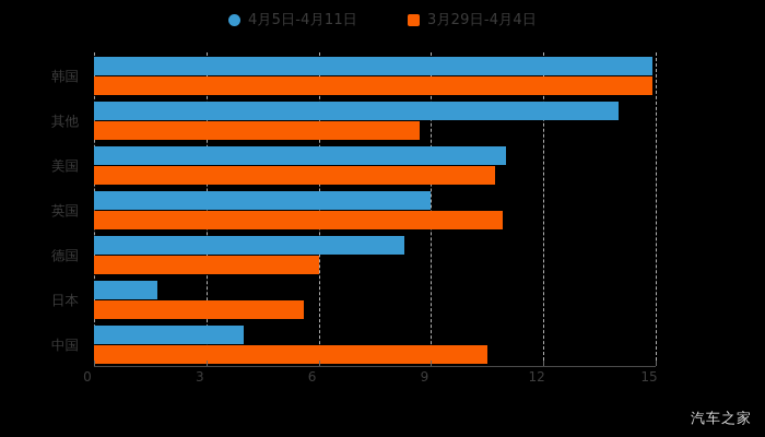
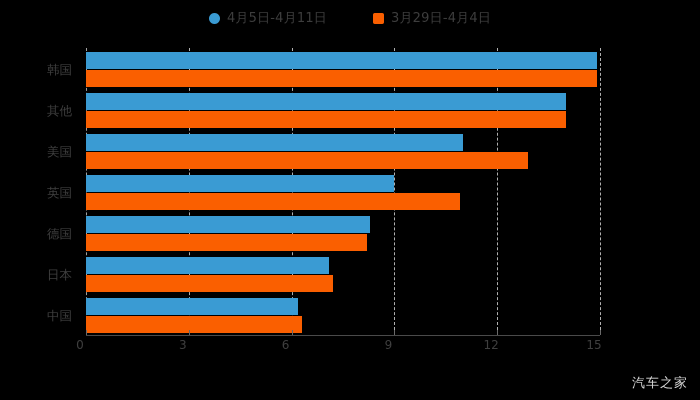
3月29日-4月4日/其他: 8.7 -> 14.0
3月29日-4月4日/美国: 10.7 -> 12.9
3月29日-4月4日/德国: 6.0 -> 8.2
4月5日-4月11日/日本: 1.7 -> 7.1
3月29日-4月4日/日本: 5.6 -> 7.2
4月5日-4月11日/中国: 4.0 -> 6.2
3月29日-4月4日/中国: 10.5 -> 6.3
